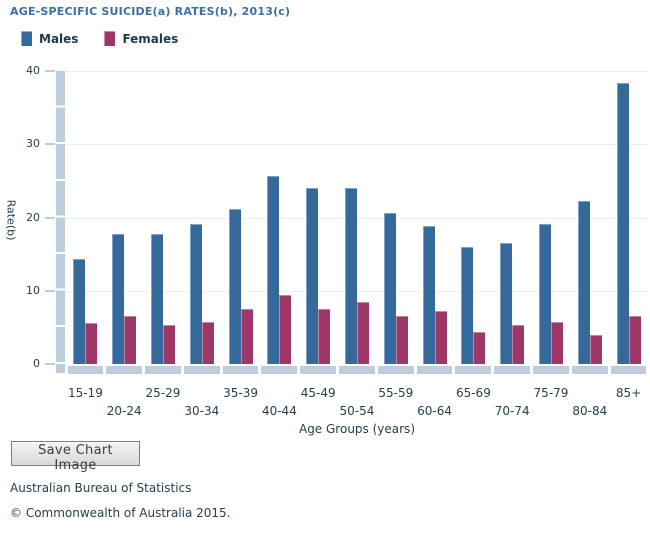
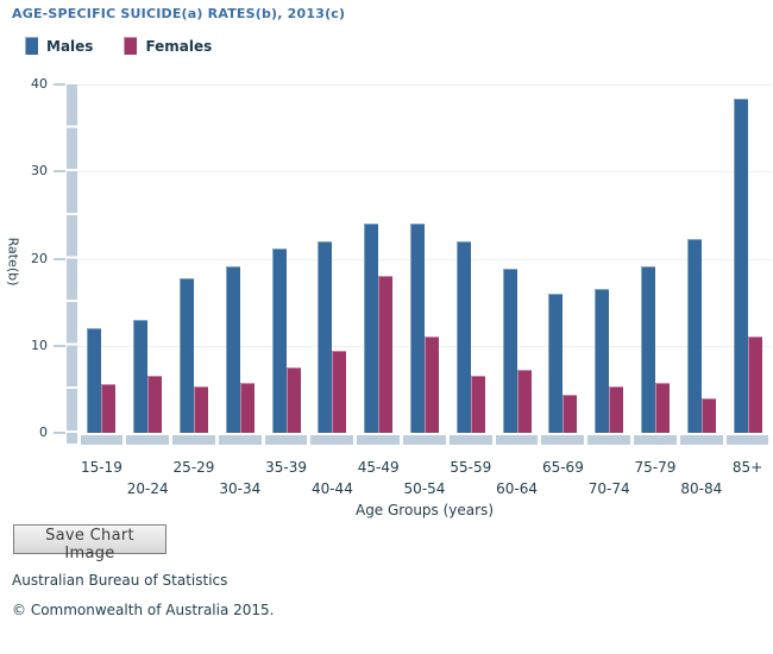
Males/15-19: 14 -> 12
Males/20-24: 18 -> 13
Males/40-44: 26 -> 22
Females/45-49: 8 -> 18
Females/50-54: 8 -> 11
Males/55-59: 21 -> 22
Females/85+: 6 -> 11
